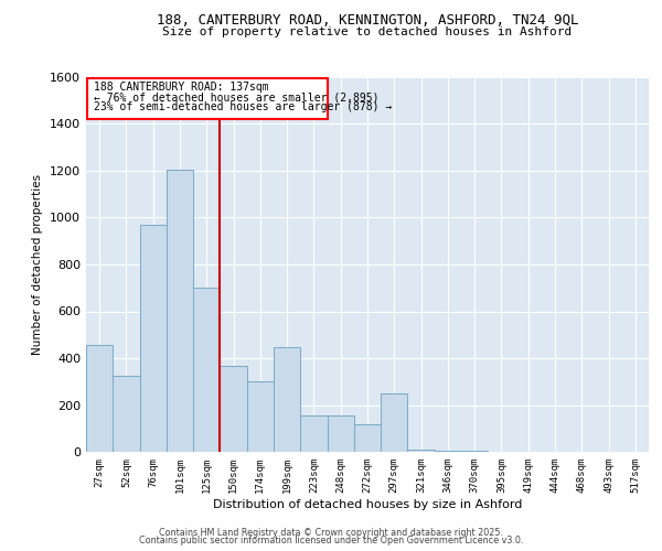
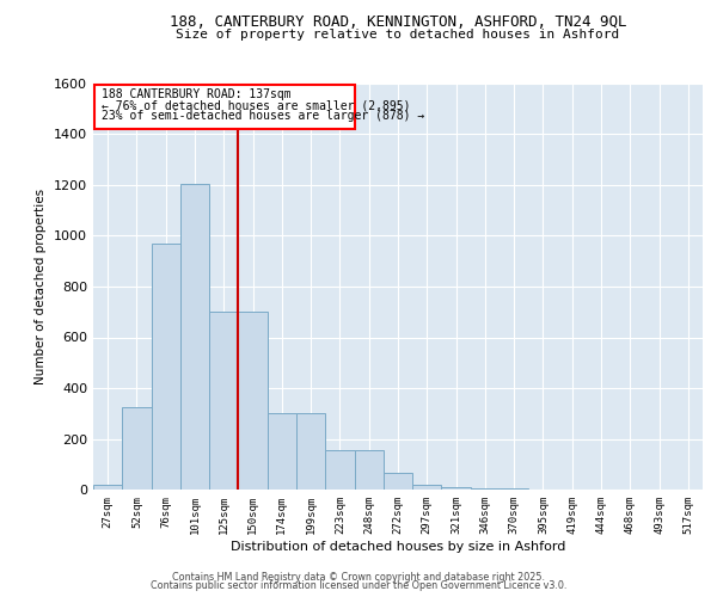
27sqm: 455 -> 20
150sqm: 365 -> 700
199sqm: 445 -> 300
272sqm: 120 -> 65
297sqm: 250 -> 20
